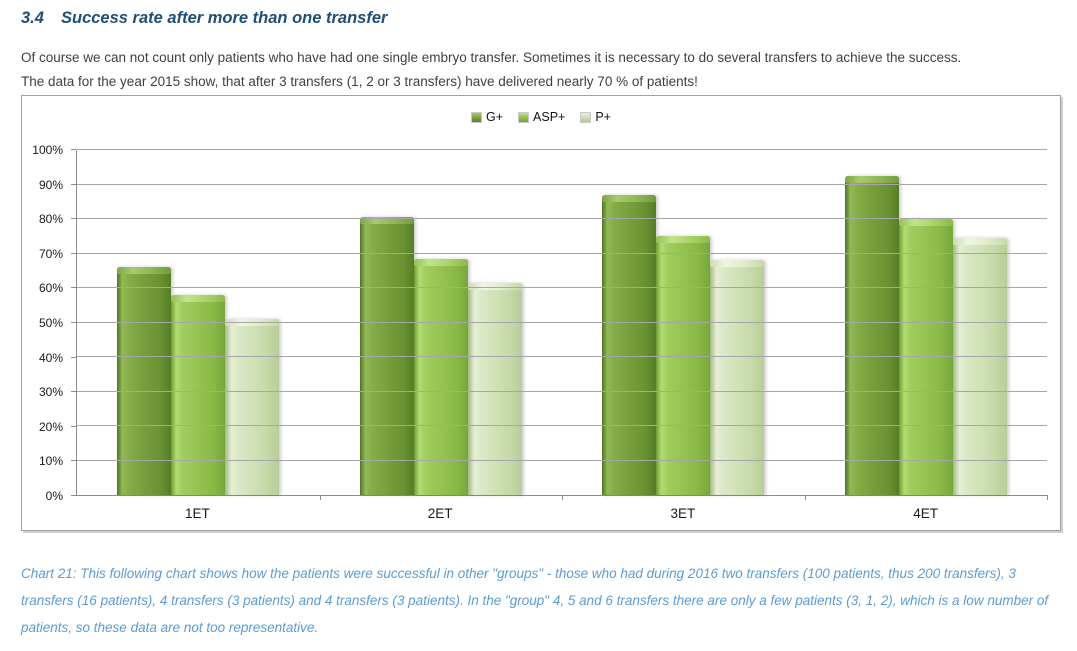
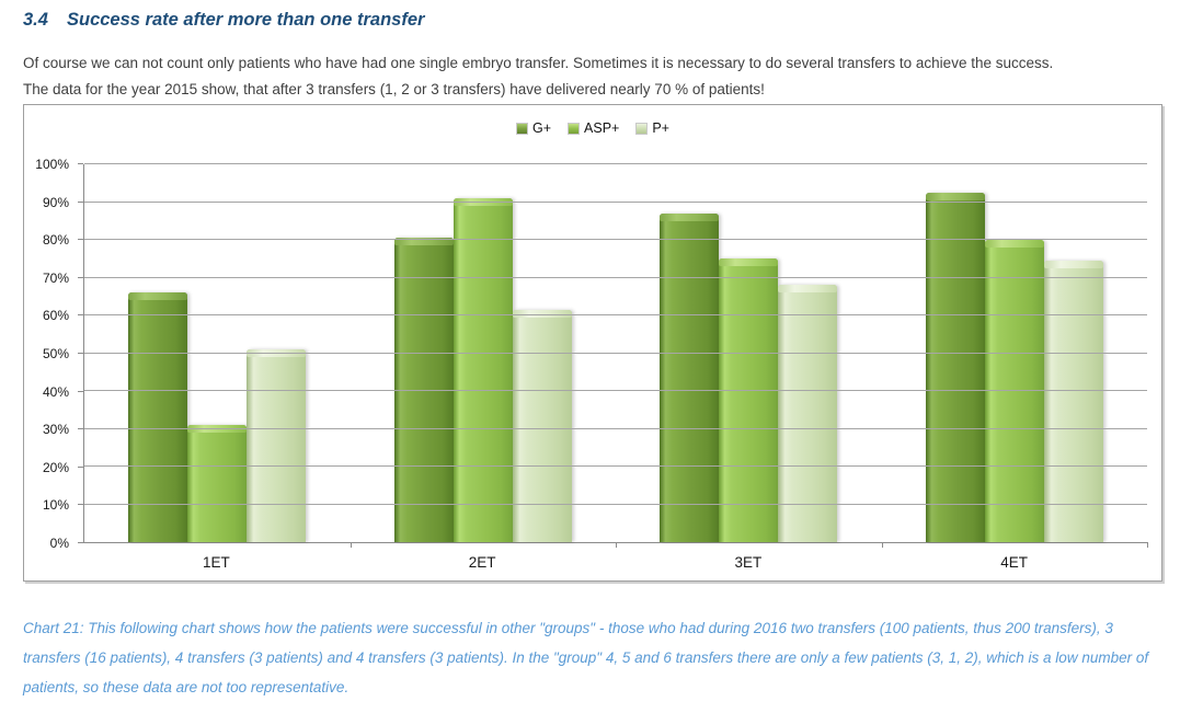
ASP+/1ET: 58% -> 31%
ASP+/2ET: 68% -> 91%
